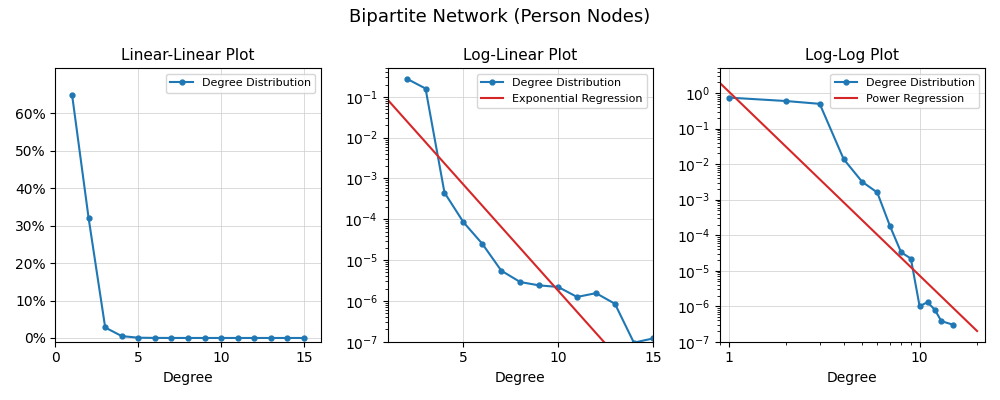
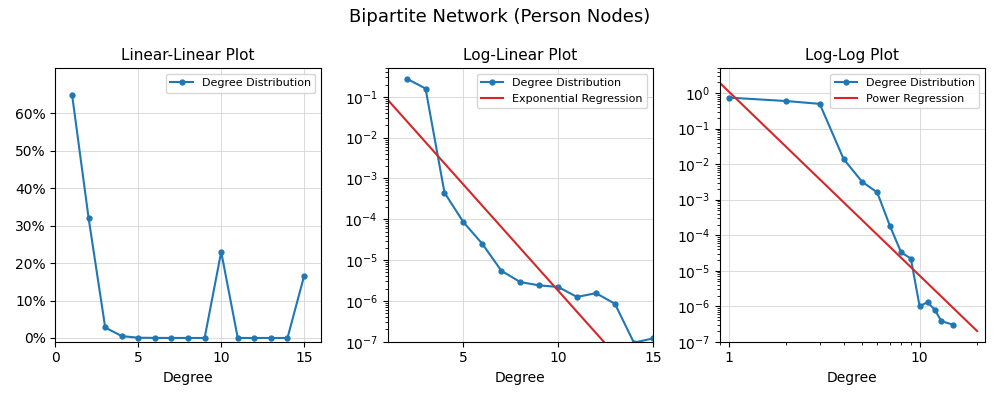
Linear-Linear Plot/10: 0.0% -> 23.0%
Linear-Linear Plot/15: 0.0% -> 16.5%
